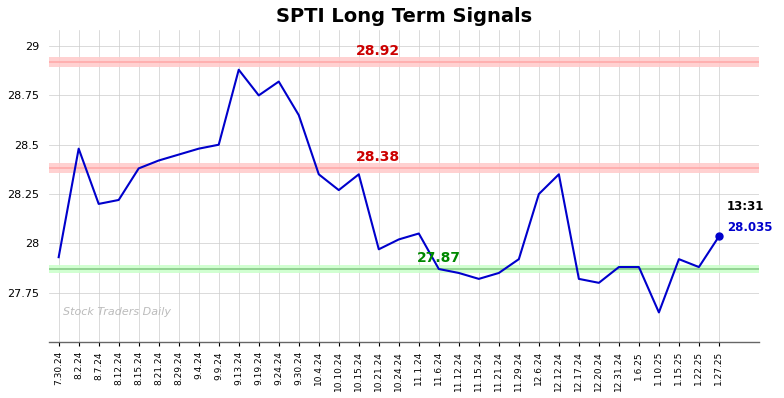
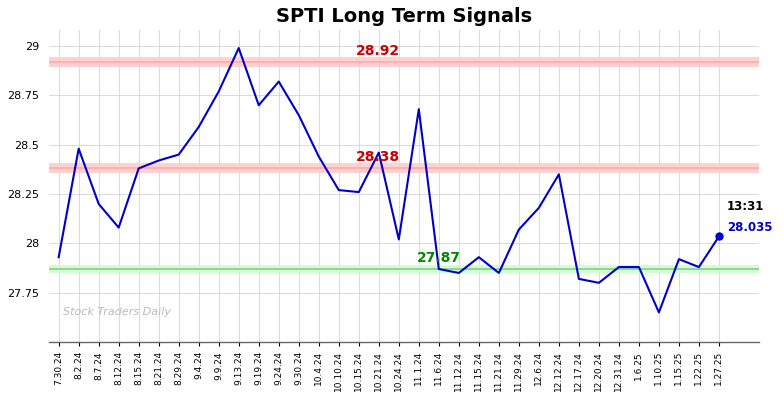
8.12.24: 28.22 -> 28.08
9.4.24: 28.48 -> 28.59
9.9.24: 28.50 -> 28.77
9.13.24: 28.88 -> 28.99
9.19.24: 28.75 -> 28.70
10.4.24: 28.35 -> 28.44
10.15.24: 28.35 -> 28.26
10.21.24: 27.97 -> 28.46
11.1.24: 28.05 -> 28.68
11.15.24: 27.82 -> 27.93
11.29.24: 27.92 -> 28.07
12.6.24: 28.25 -> 28.18
